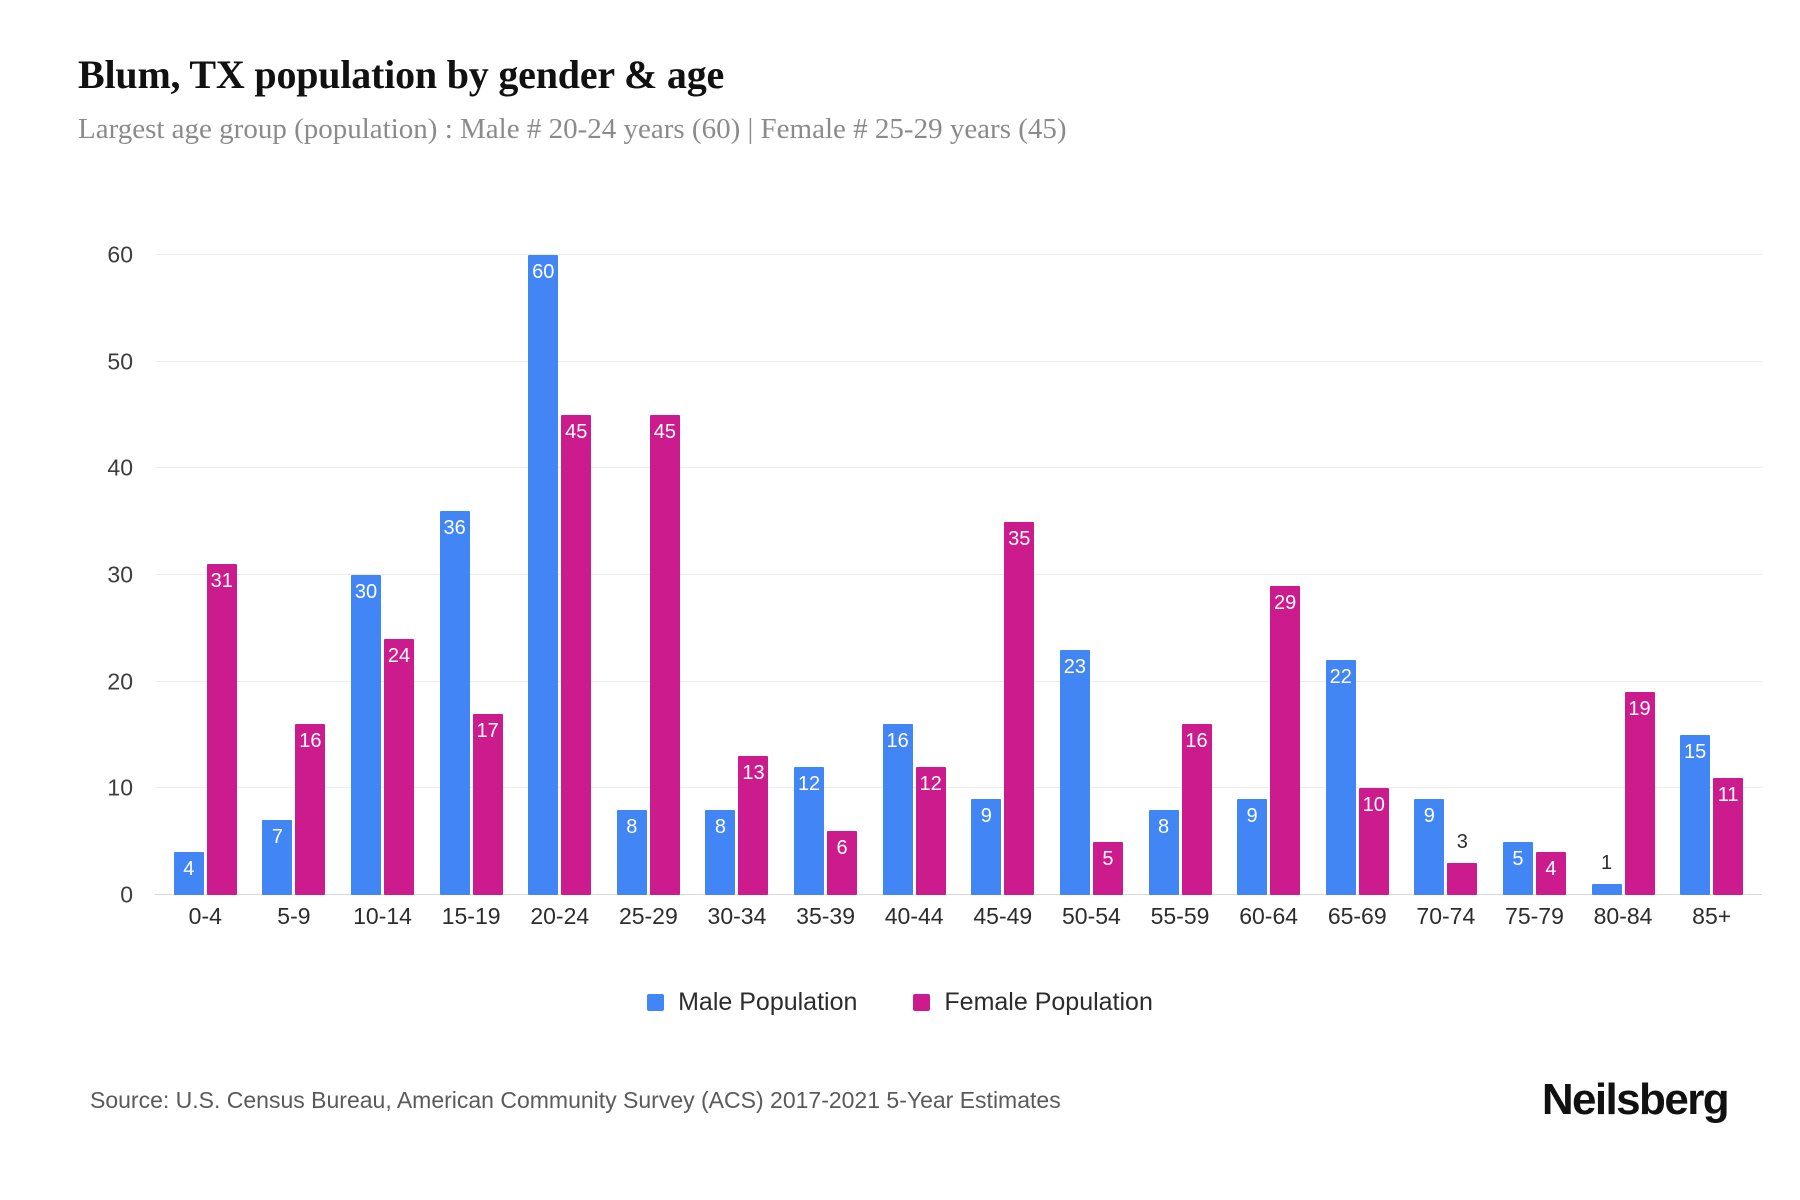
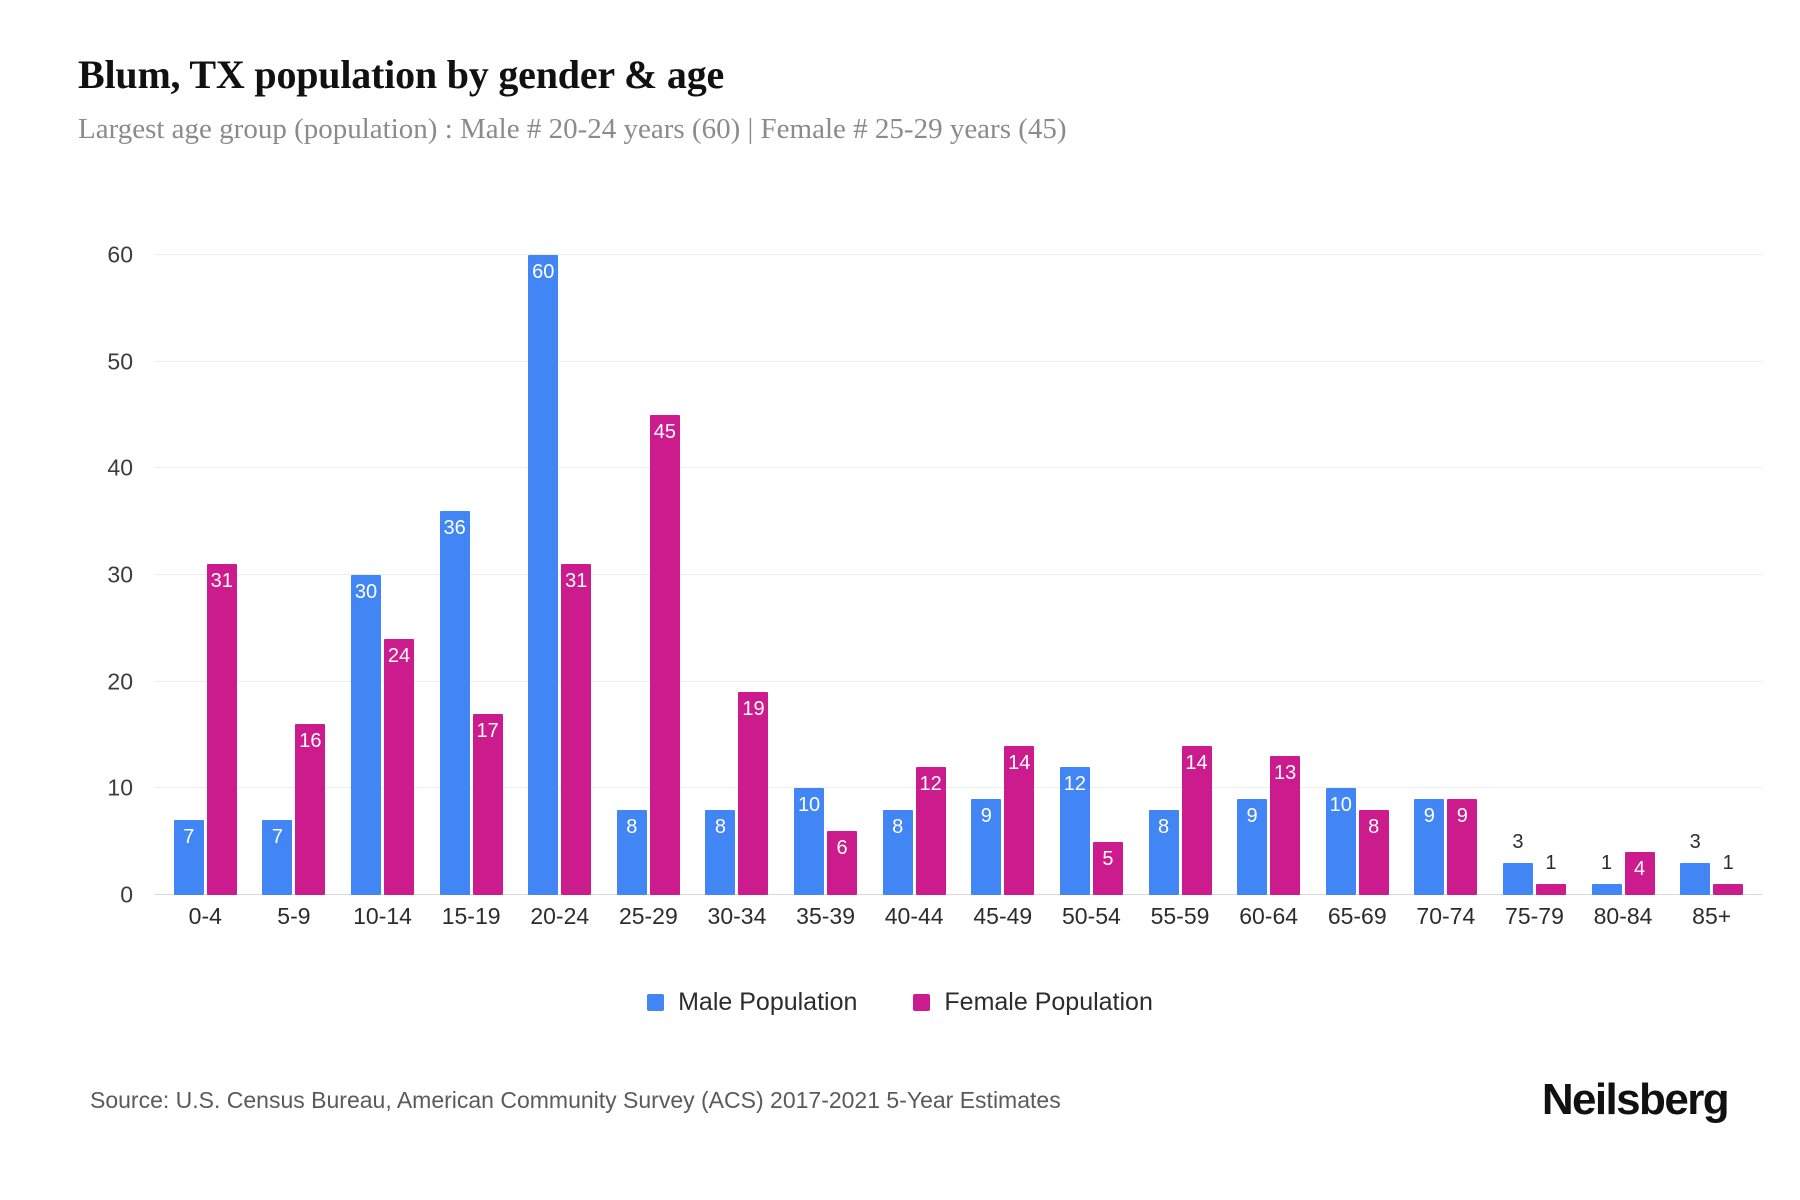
Male Population/0-4: 4 -> 7
Female Population/20-24: 45 -> 31
Female Population/30-34: 13 -> 19
Male Population/35-39: 12 -> 10
Male Population/40-44: 16 -> 8
Female Population/45-49: 35 -> 14
Male Population/50-54: 23 -> 12
Female Population/55-59: 16 -> 14
Female Population/60-64: 29 -> 13
Male Population/65-69: 22 -> 10
Female Population/65-69: 10 -> 8
Female Population/70-74: 3 -> 9
Male Population/75-79: 5 -> 3
Female Population/75-79: 4 -> 1
Female Population/80-84: 19 -> 4
Male Population/85+: 15 -> 3
Female Population/85+: 11 -> 1
